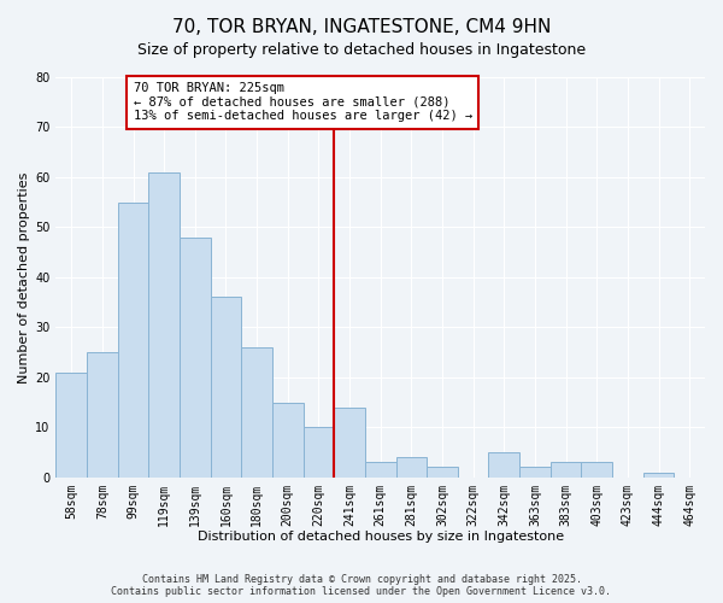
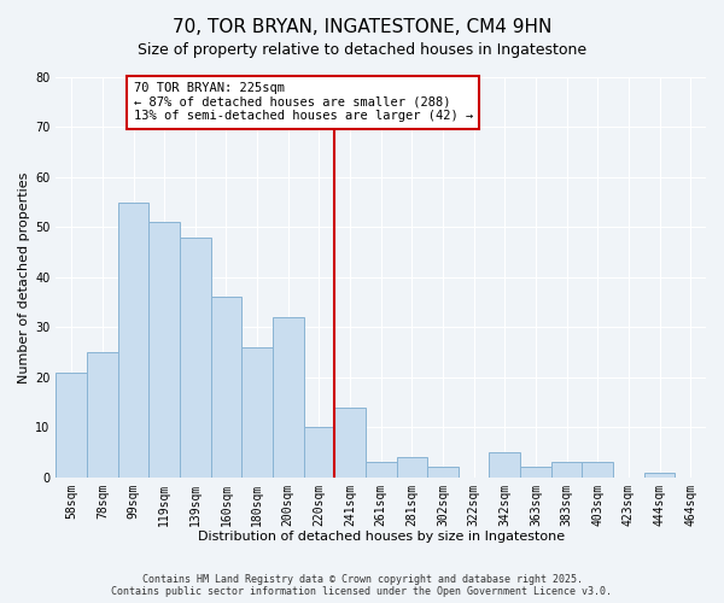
119sqm: 61 -> 51
200sqm: 15 -> 32
